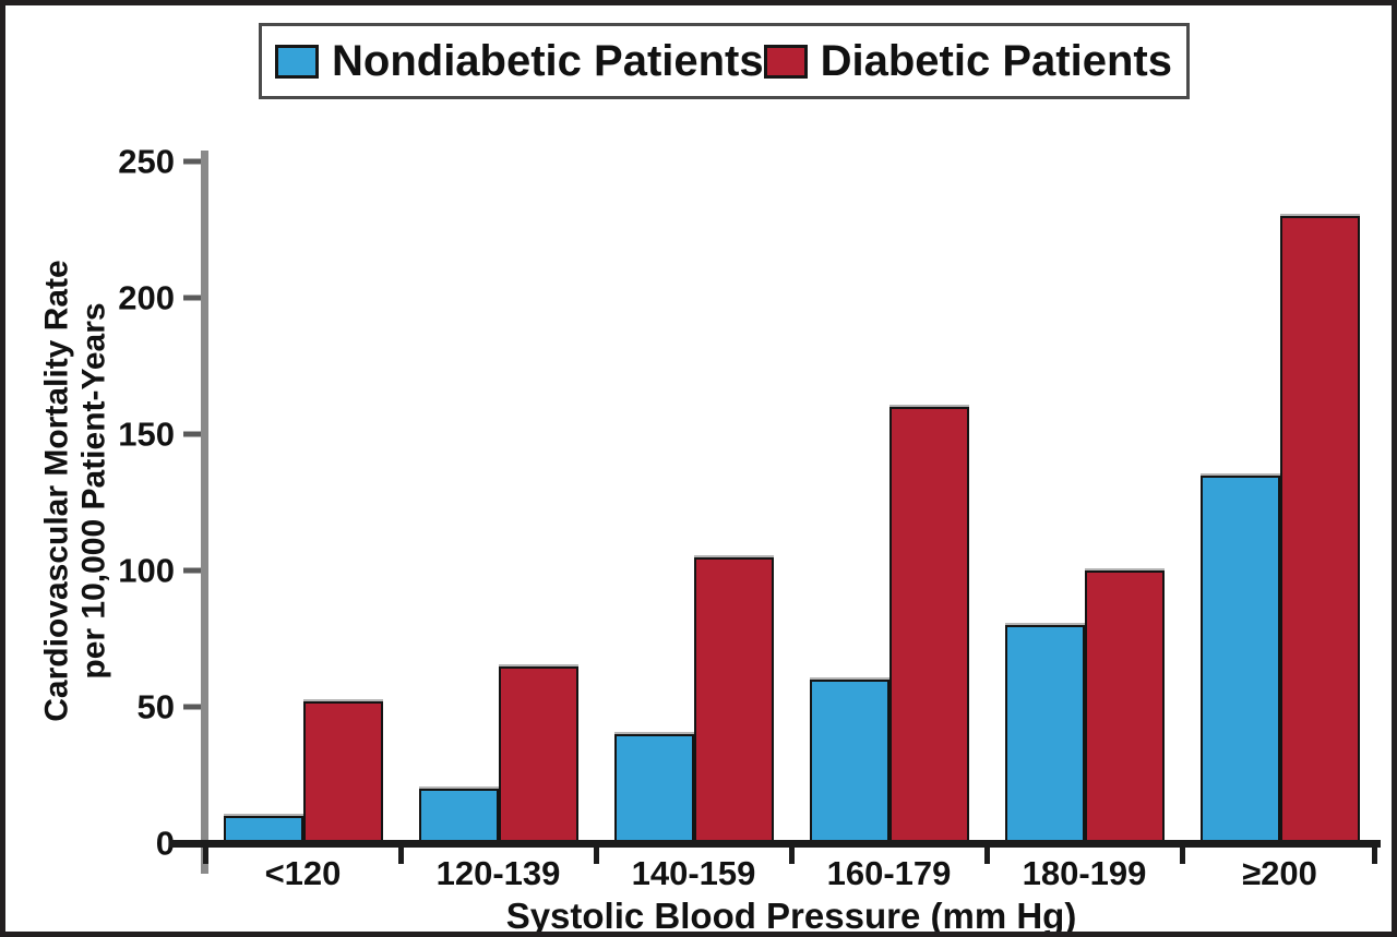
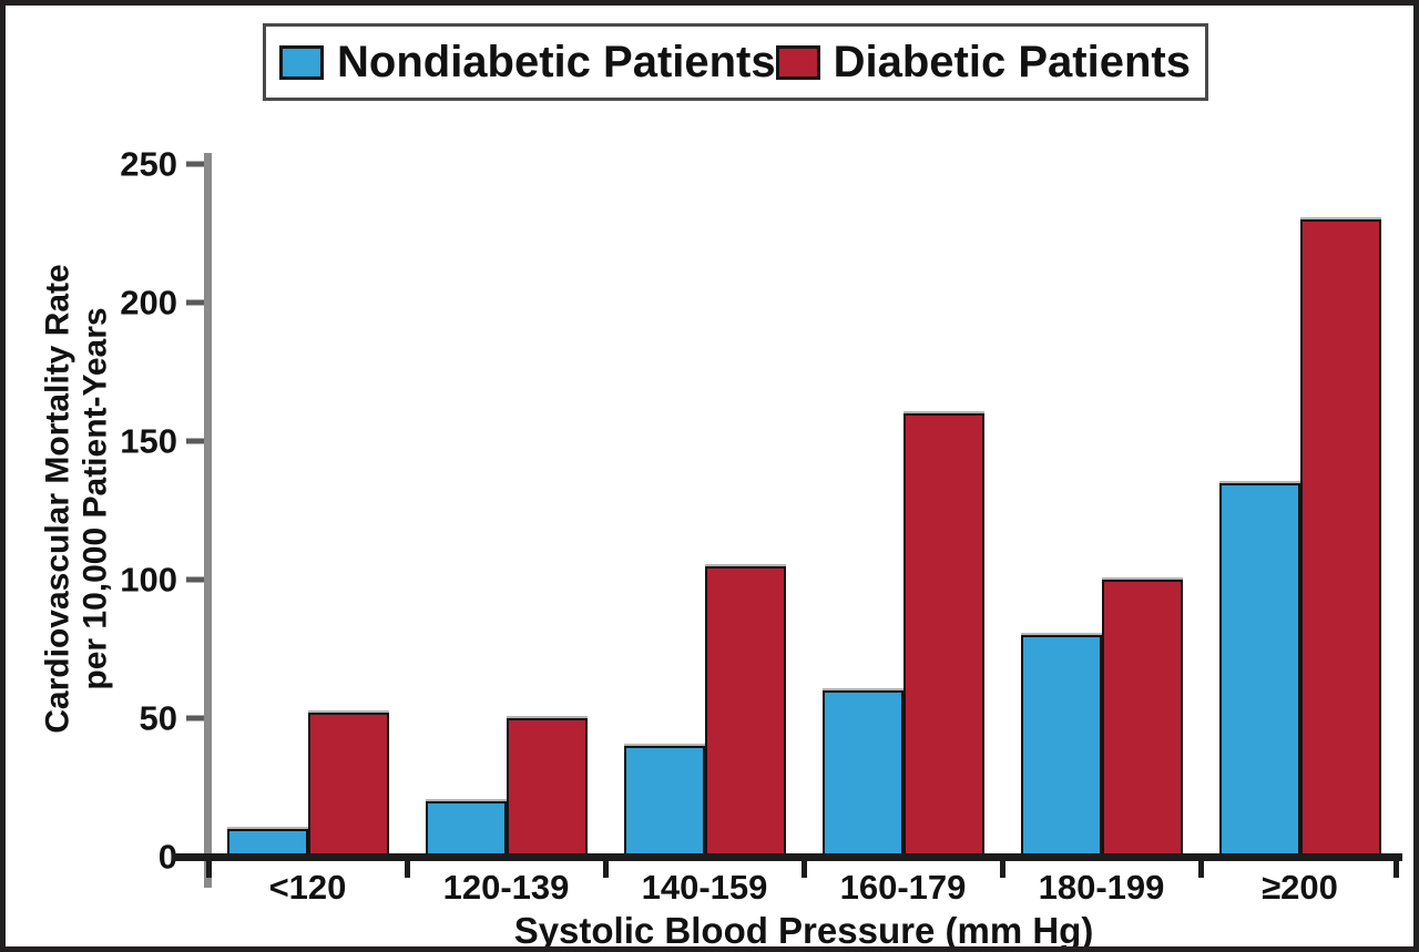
Diabetic Patients/120-139: 65 -> 50
